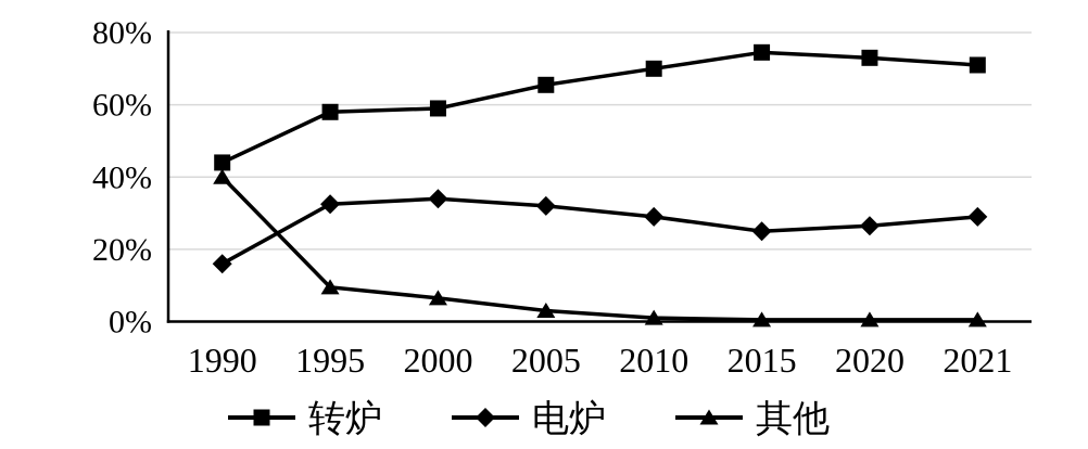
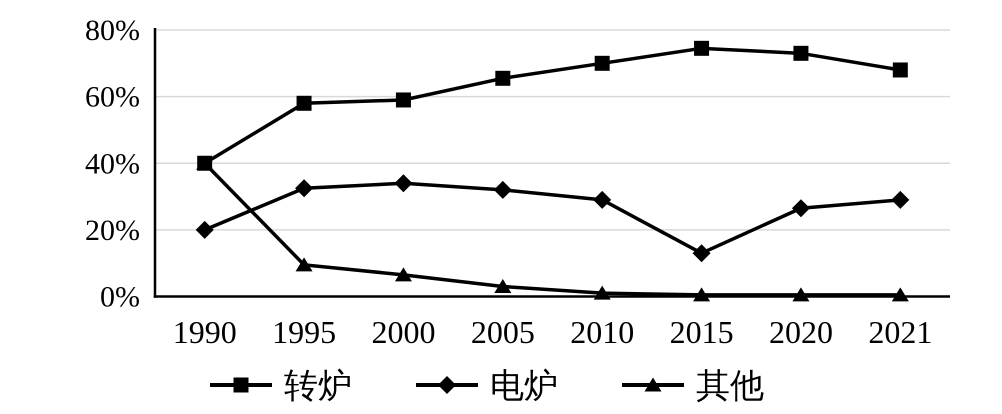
转炉/1990: 44% -> 40%
电炉/1990: 16% -> 20%
电炉/2015: 25% -> 13%
转炉/2021: 71% -> 68%
